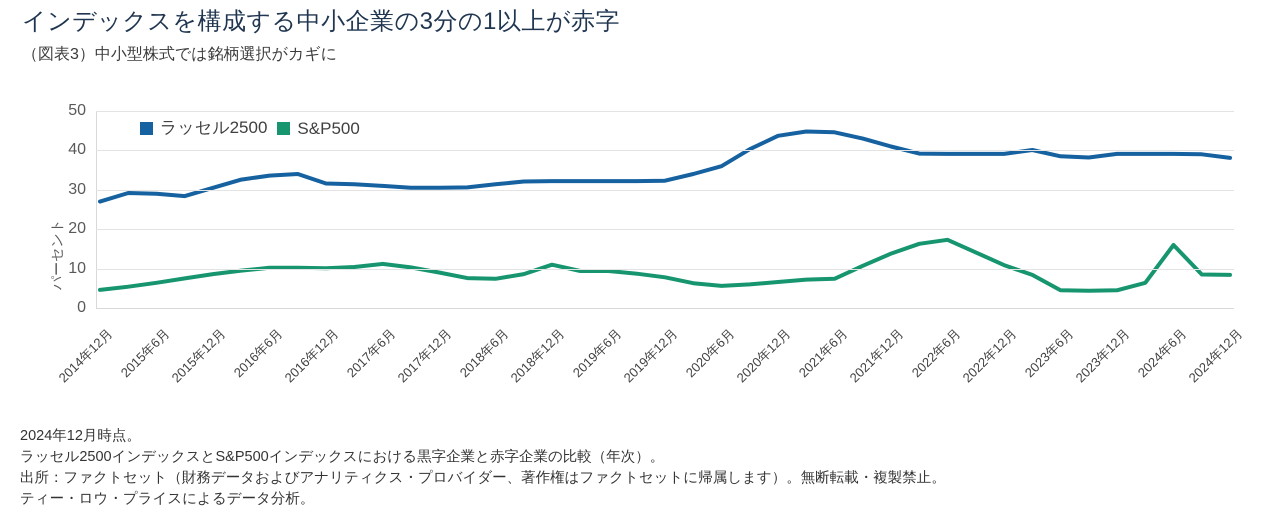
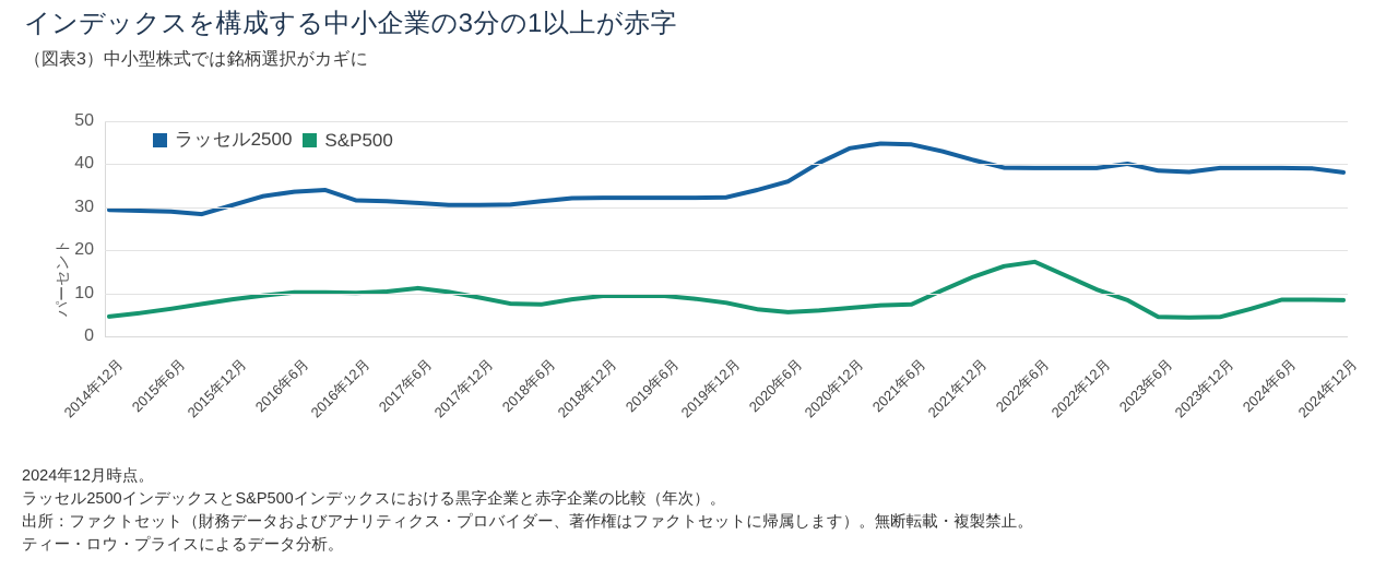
ラッセル2500/2014年12月: 27 -> 29
S&P500/2018年12月: 11 -> 9
S&P500/2024年6月: 16 -> 8
